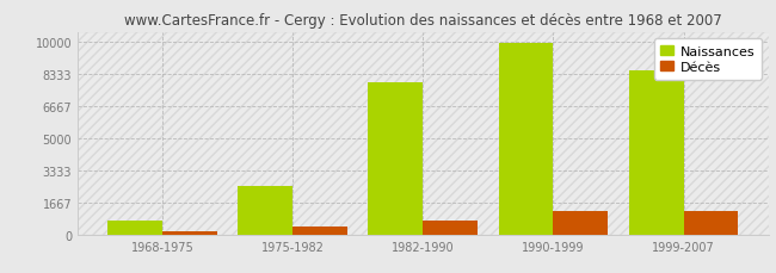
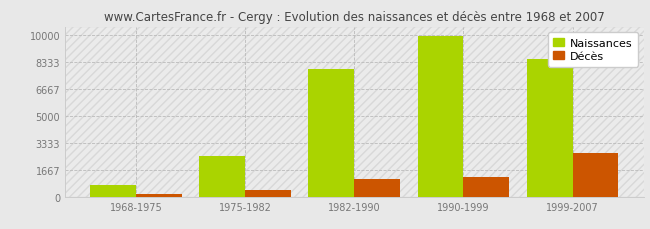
Décès/1982-1990: 700 -> 1100
Décès/1999-2007: 1200 -> 2700
